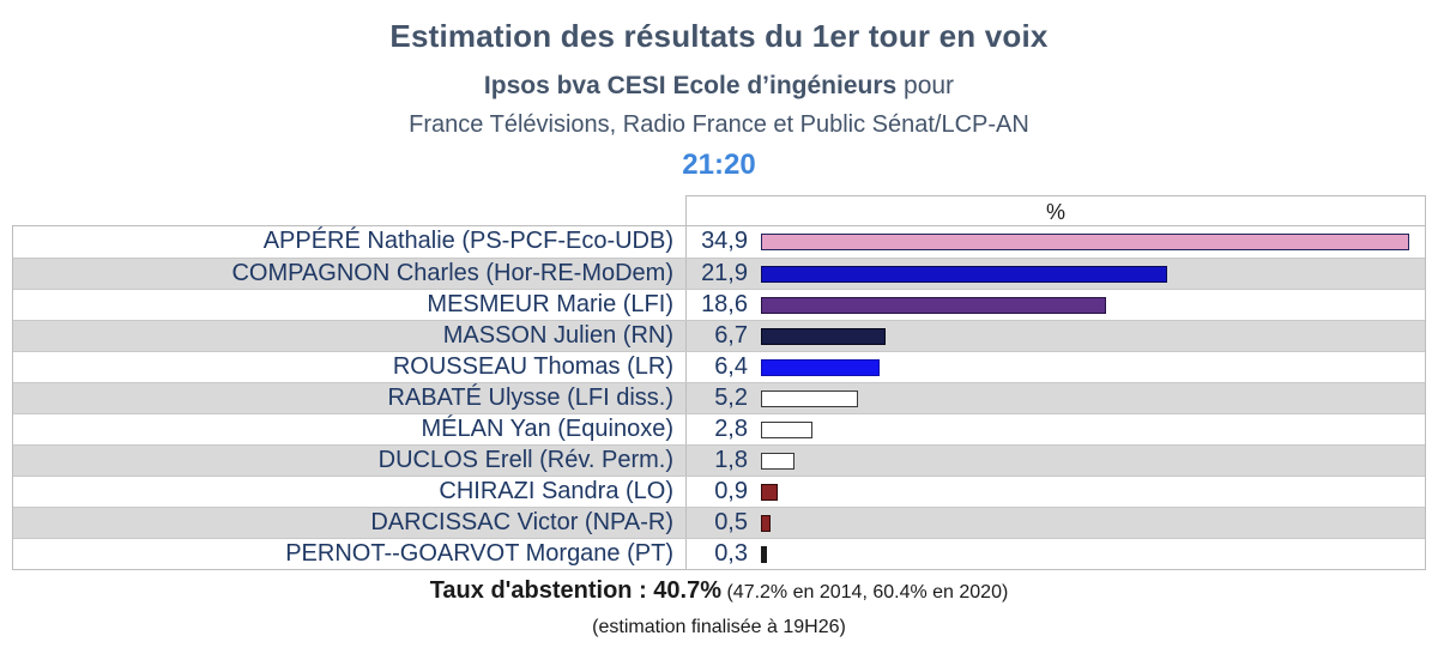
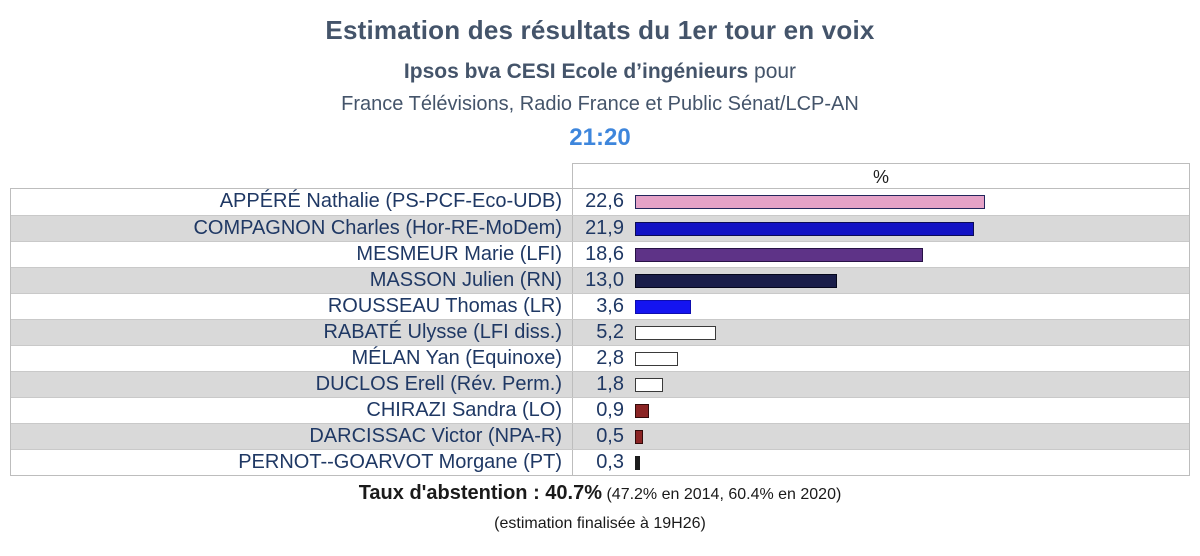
APPÉRÉ Nathalie (PS-PCF-Eco-UDB): 34,9 -> 22,6
MASSON Julien (RN): 6,7 -> 13,0
ROUSSEAU Thomas (LR): 6,4 -> 3,6
